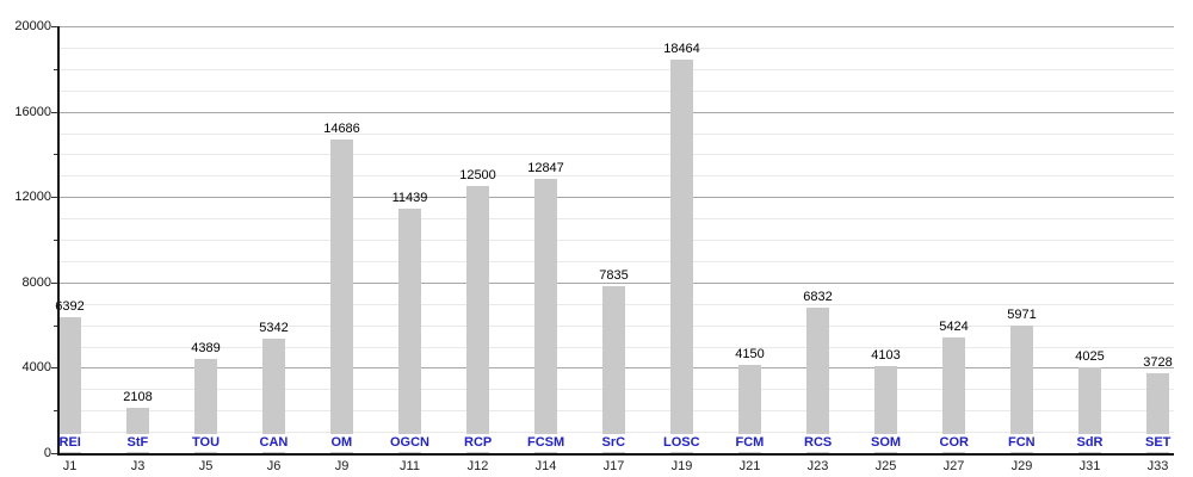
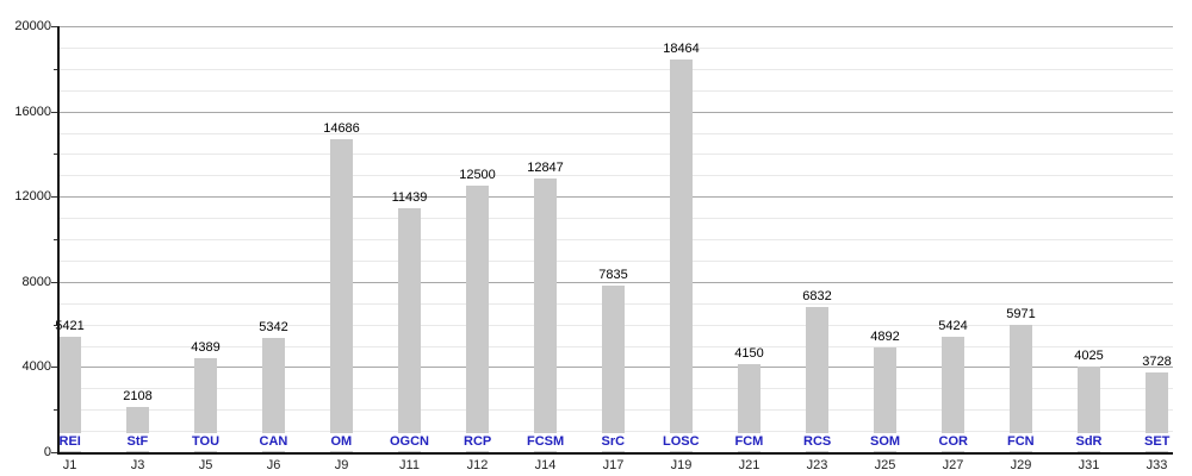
J1: 6392 -> 5421
J25: 4103 -> 4892
